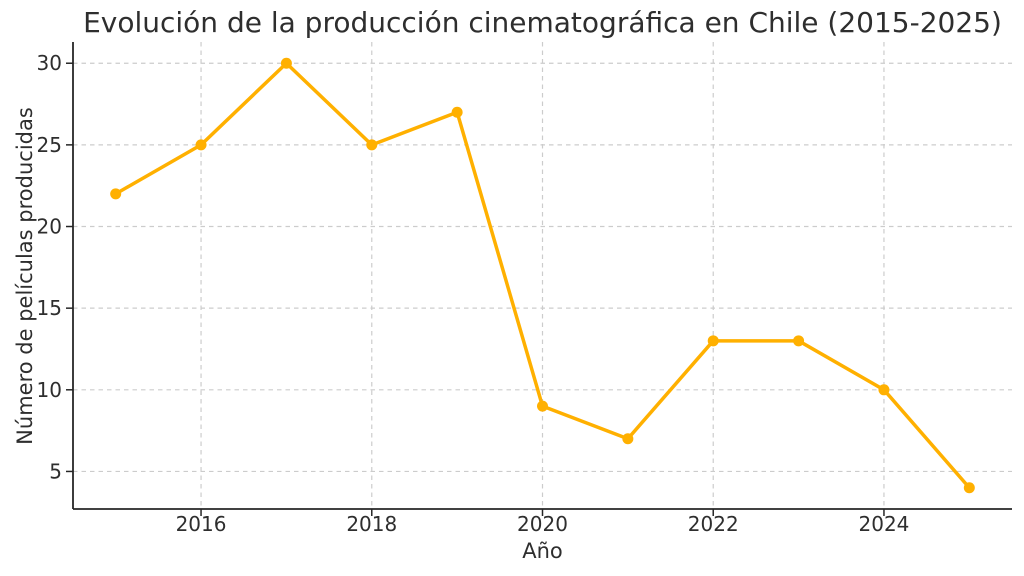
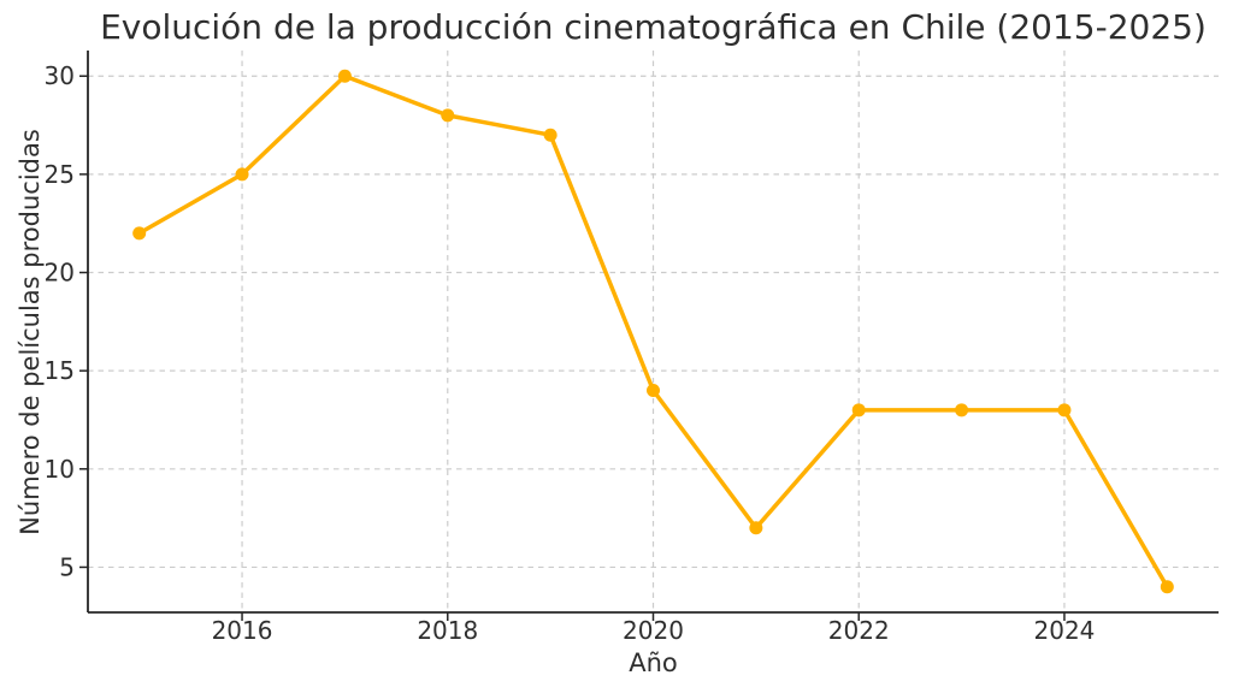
2018: 25 -> 28
2020: 9 -> 14
2024: 10 -> 13
